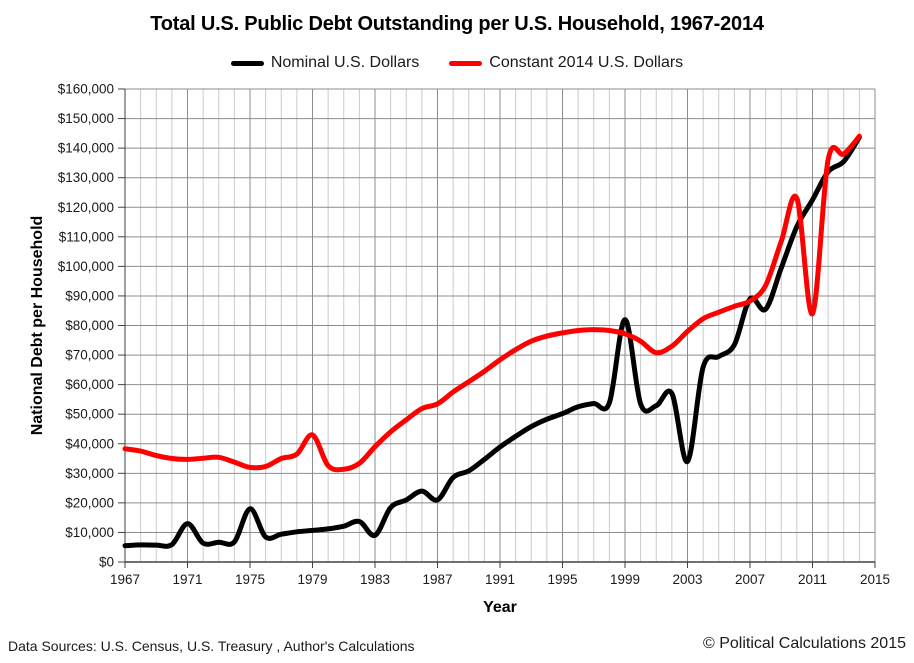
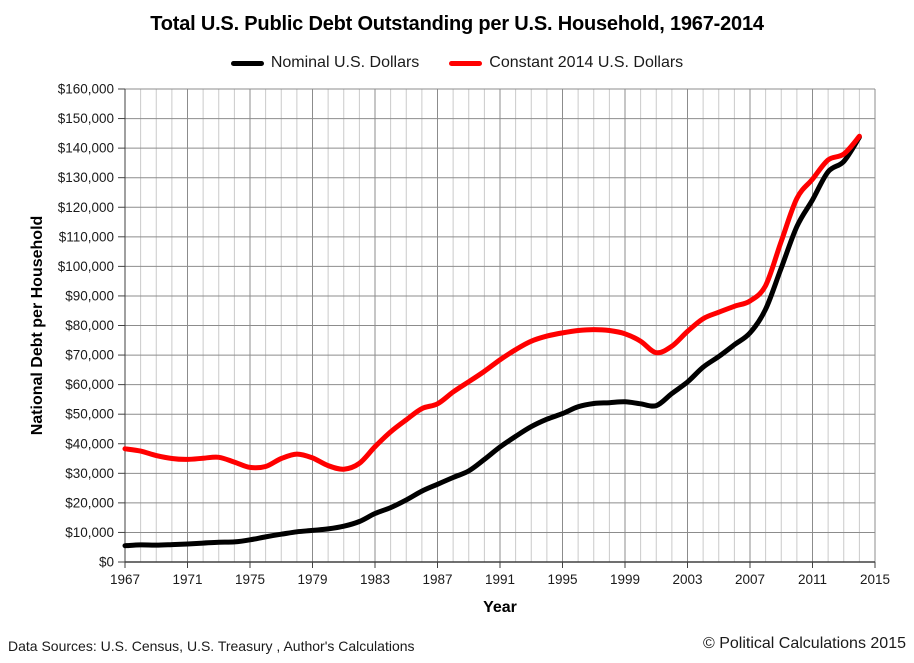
Nominal U.S. Dollars/1971: $13000 -> $6000
Nominal U.S. Dollars/1975: $18000 -> $8000
Constant 2014 U.S. Dollars/1979: $43000 -> $35000
Nominal U.S. Dollars/1983: $9000 -> $16000
Nominal U.S. Dollars/1987: $21000 -> $26000
Nominal U.S. Dollars/1999: $82000 -> $54000
Nominal U.S. Dollars/2003: $34000 -> $61000
Nominal U.S. Dollars/2007: $89000 -> $78000
Constant 2014 U.S. Dollars/2011: $84000 -> $130000
